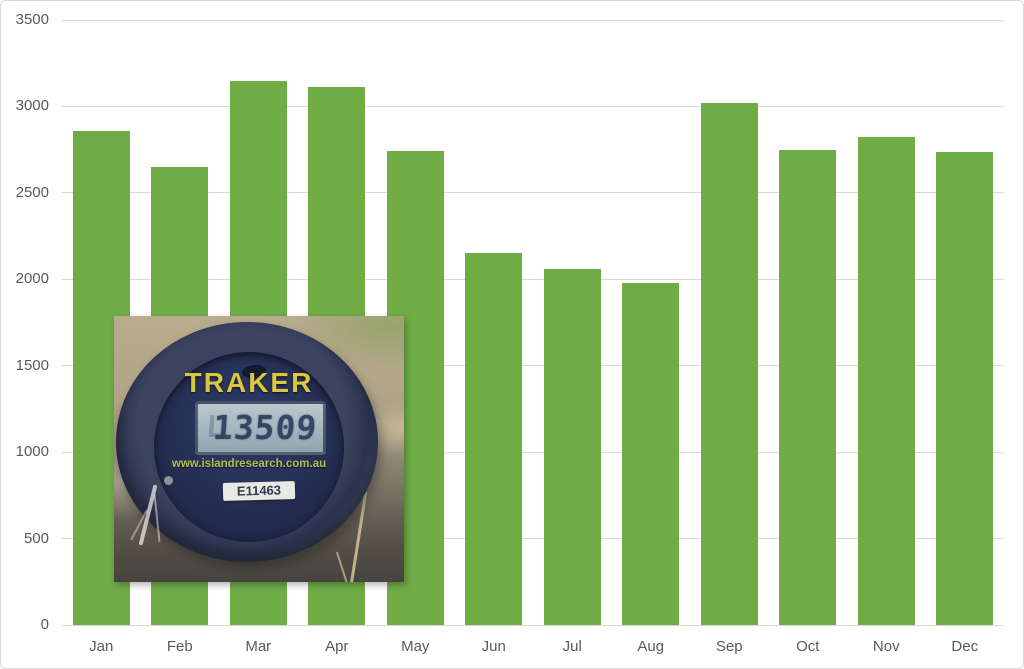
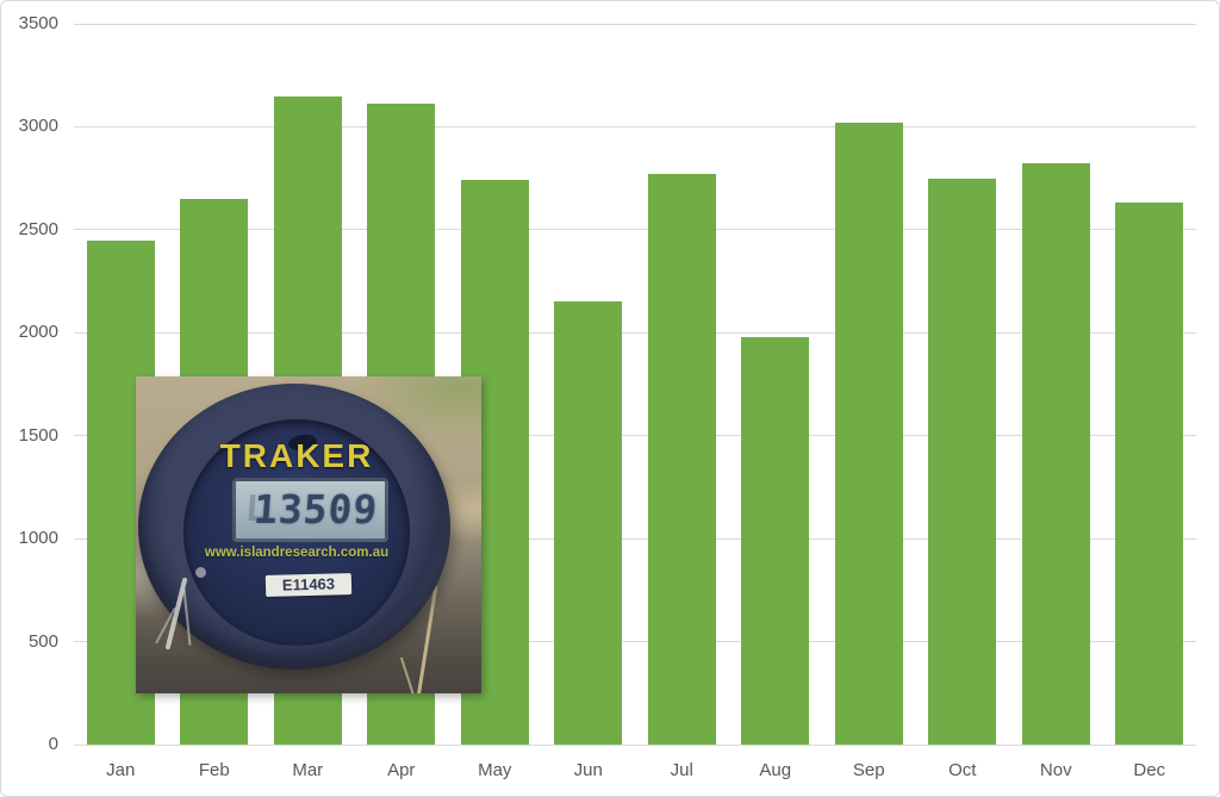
Jan: 2860 -> 2450
Jul: 2060 -> 2770
Dec: 2740 -> 2630
